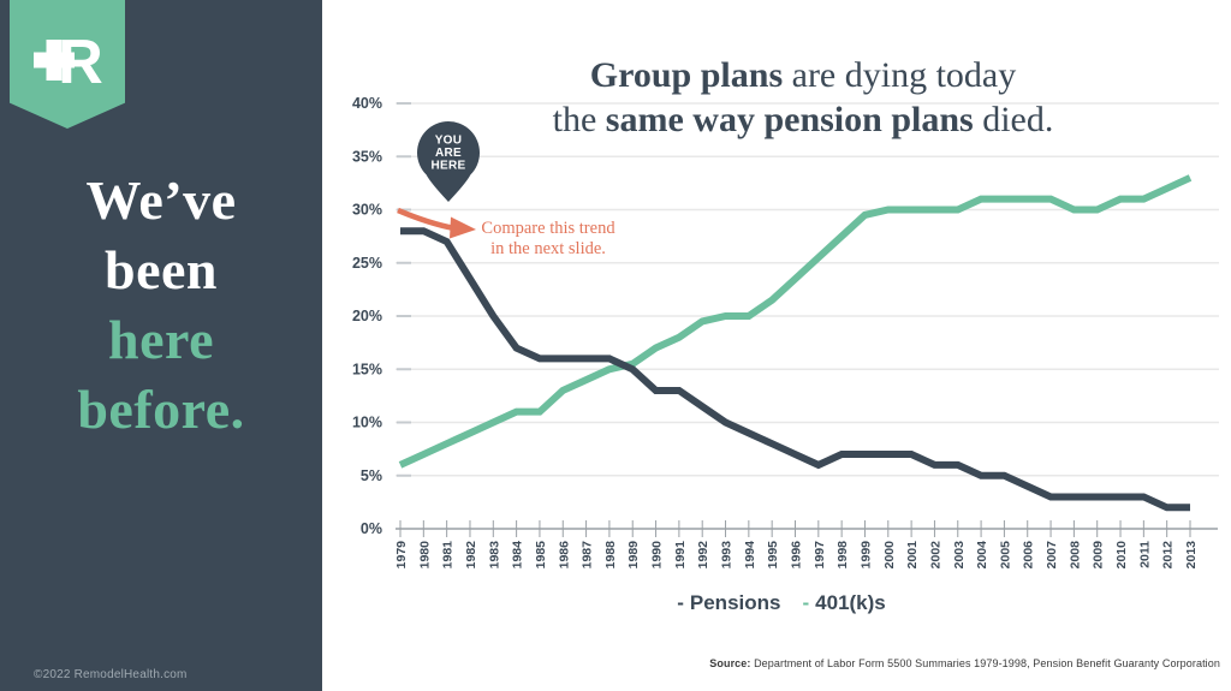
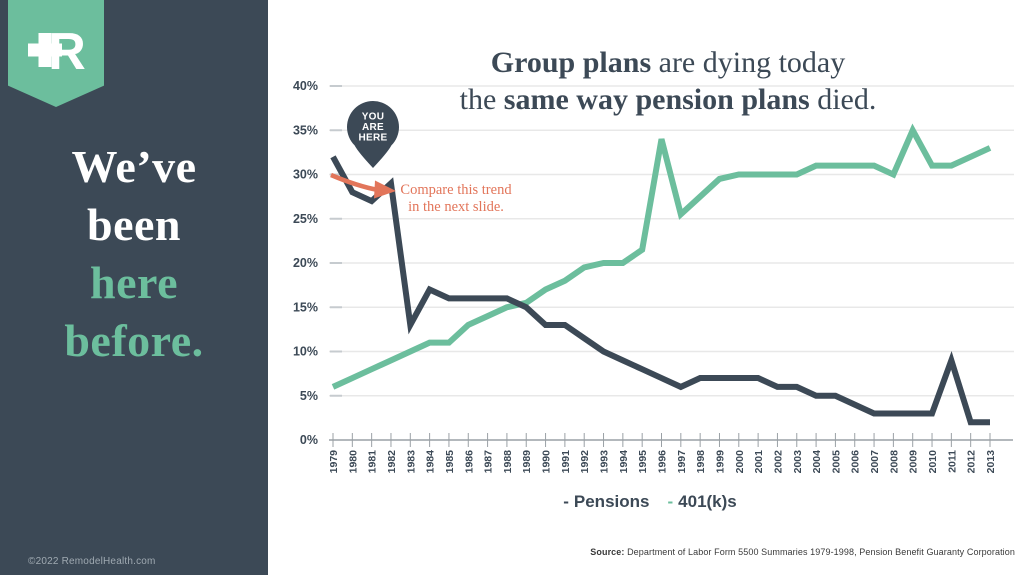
Pensions/1979: 28% -> 32%
Pensions/1982: 24% -> 29%
Pensions/1983: 20% -> 13%
401(k)s/1996: 24% -> 34%
401(k)s/2009: 30% -> 35%
Pensions/2011: 3% -> 9%
